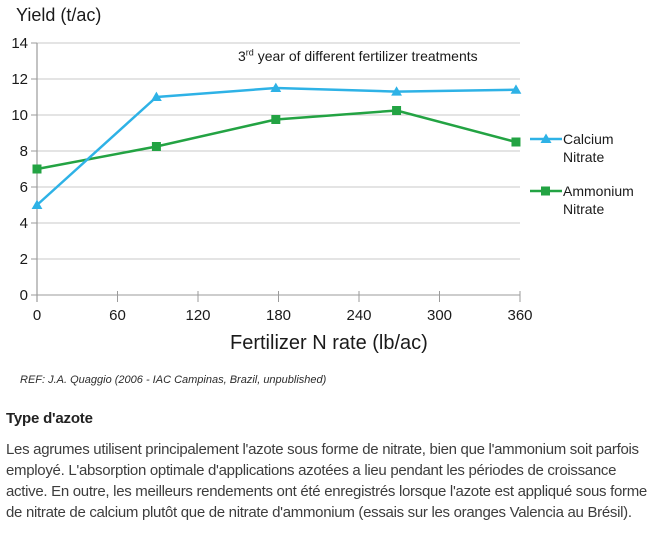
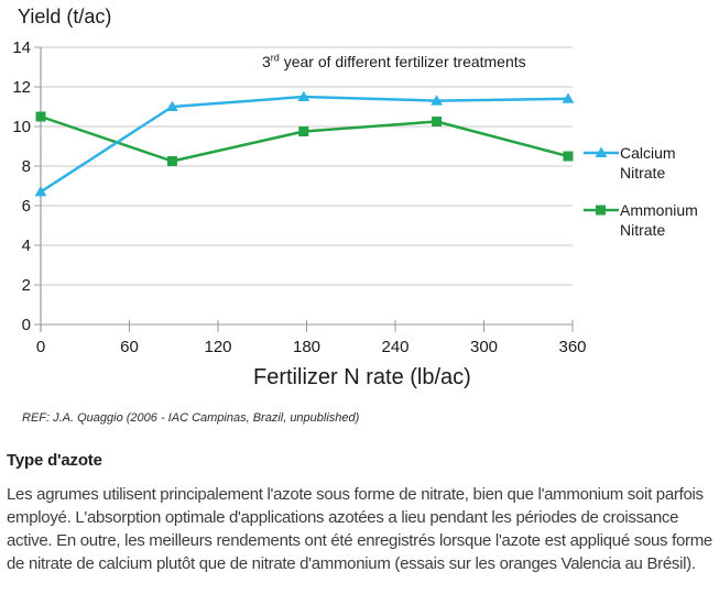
Calcium Nitrate/0: 5.0 -> 6.7
Ammonium Nitrate/0: 7.0 -> 10.5
